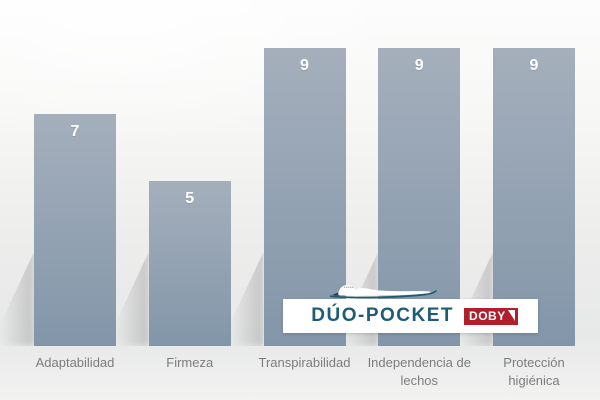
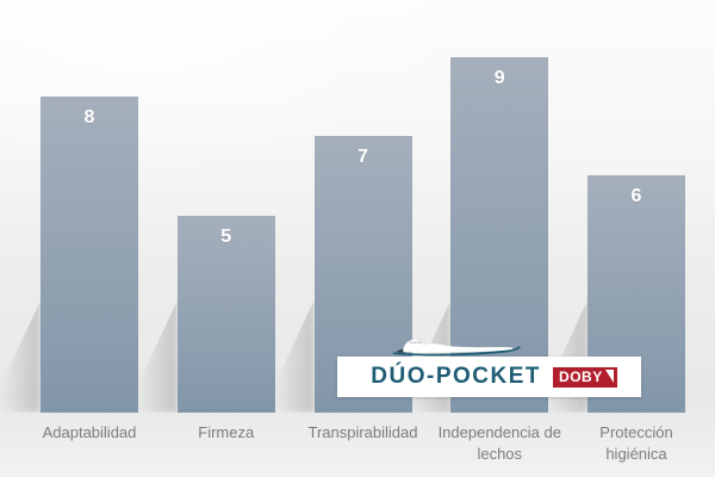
Adaptabilidad: 7 -> 8
Transpirabilidad: 9 -> 7
Protección higiénica: 9 -> 6
